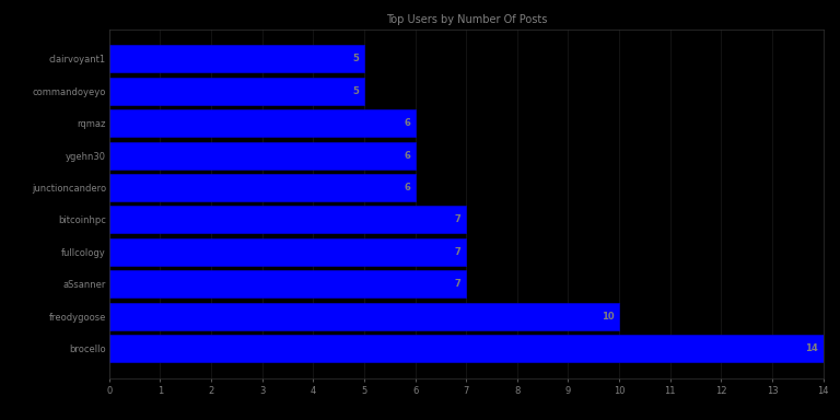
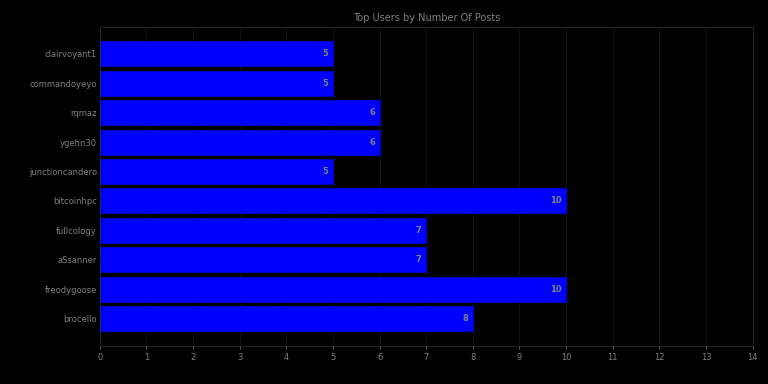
junctioncandero: 6 -> 5
bitcoinhpc: 7 -> 10
brocello: 14 -> 8
